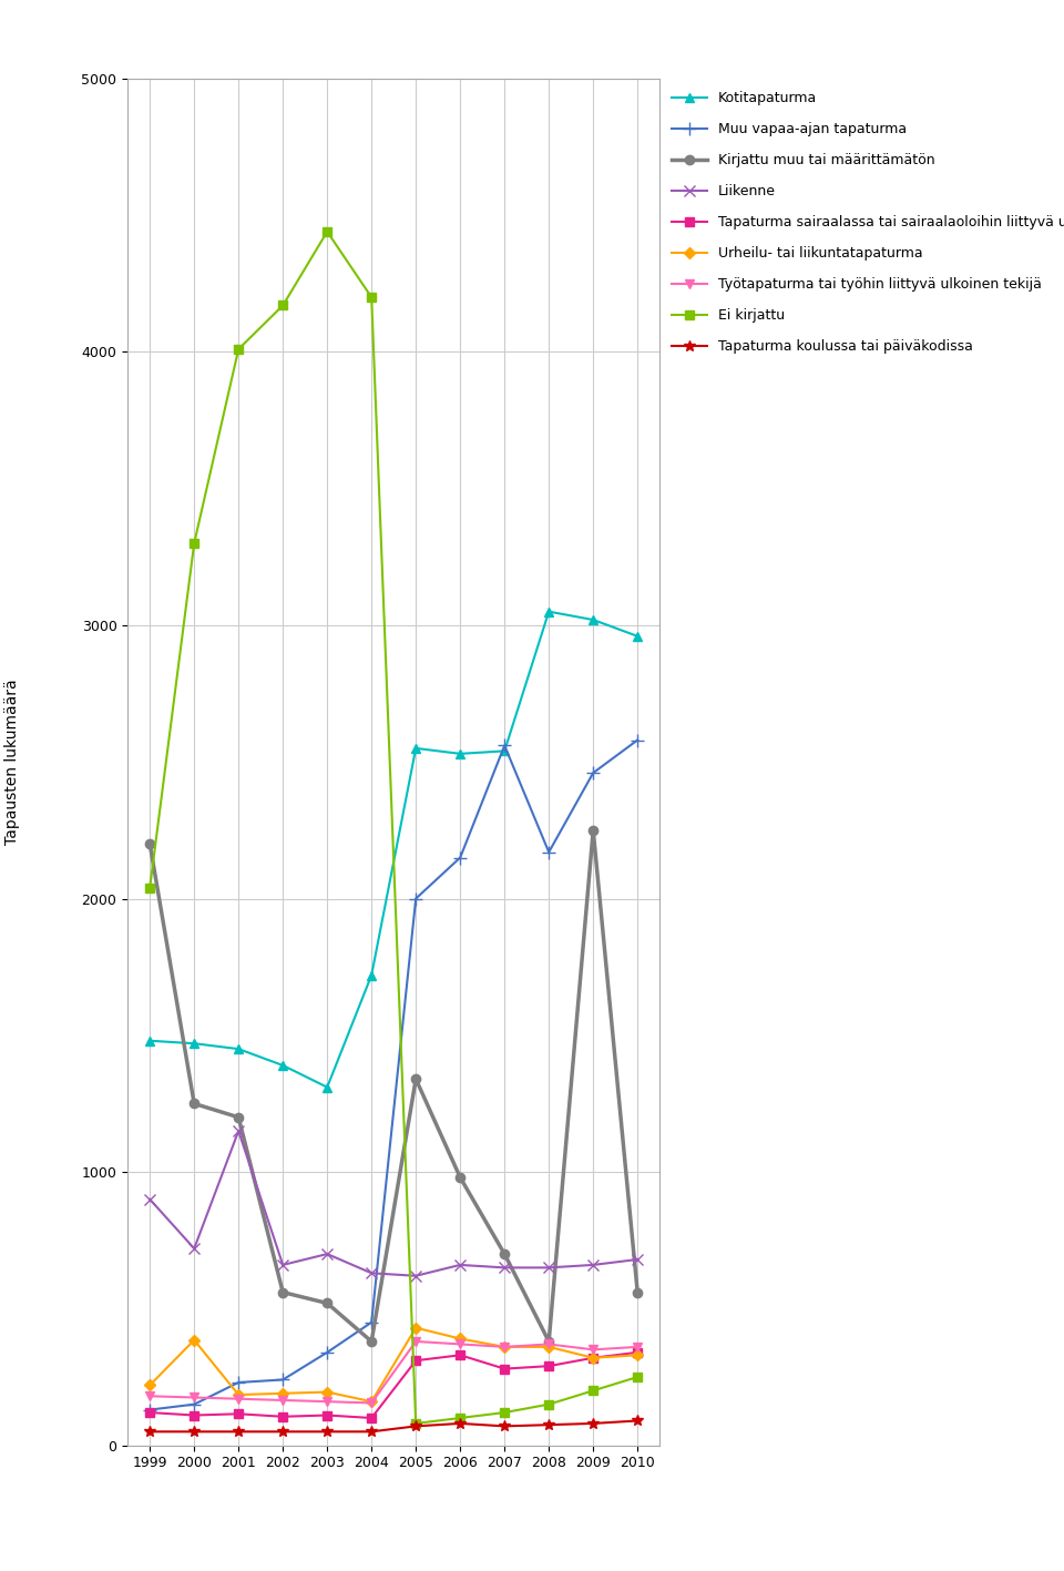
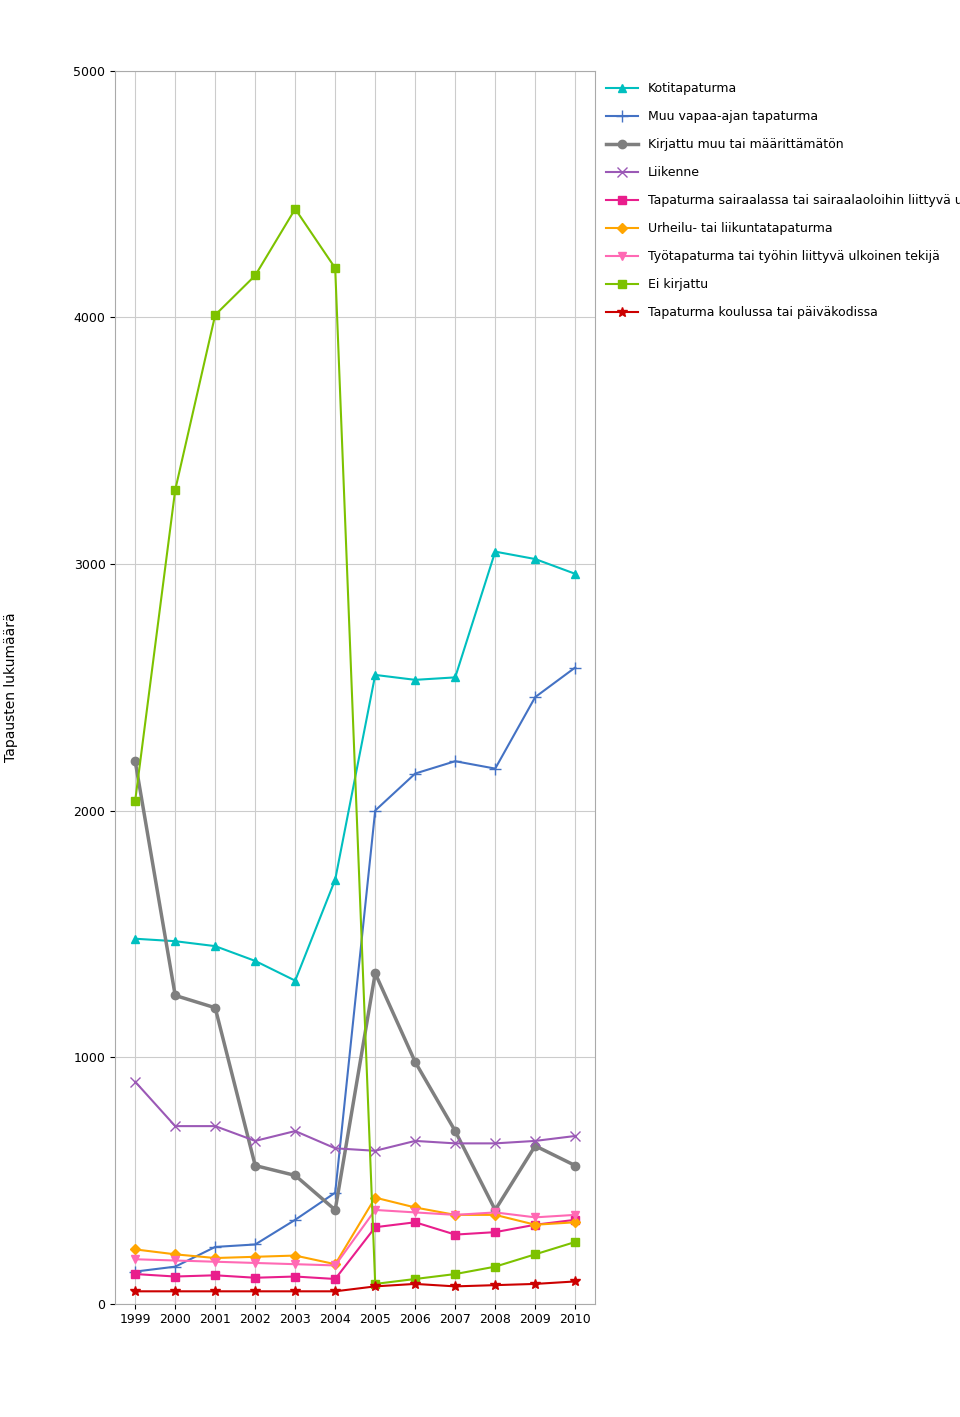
Urheilu- tai liikuntatapaturma/2000: 385 -> 200
Liikenne/2001: 1150 -> 720
Muu vapaa-ajan tapaturma/2007: 2560 -> 2200
Kirjattu muu tai määrittämätön/2009: 2250 -> 640
